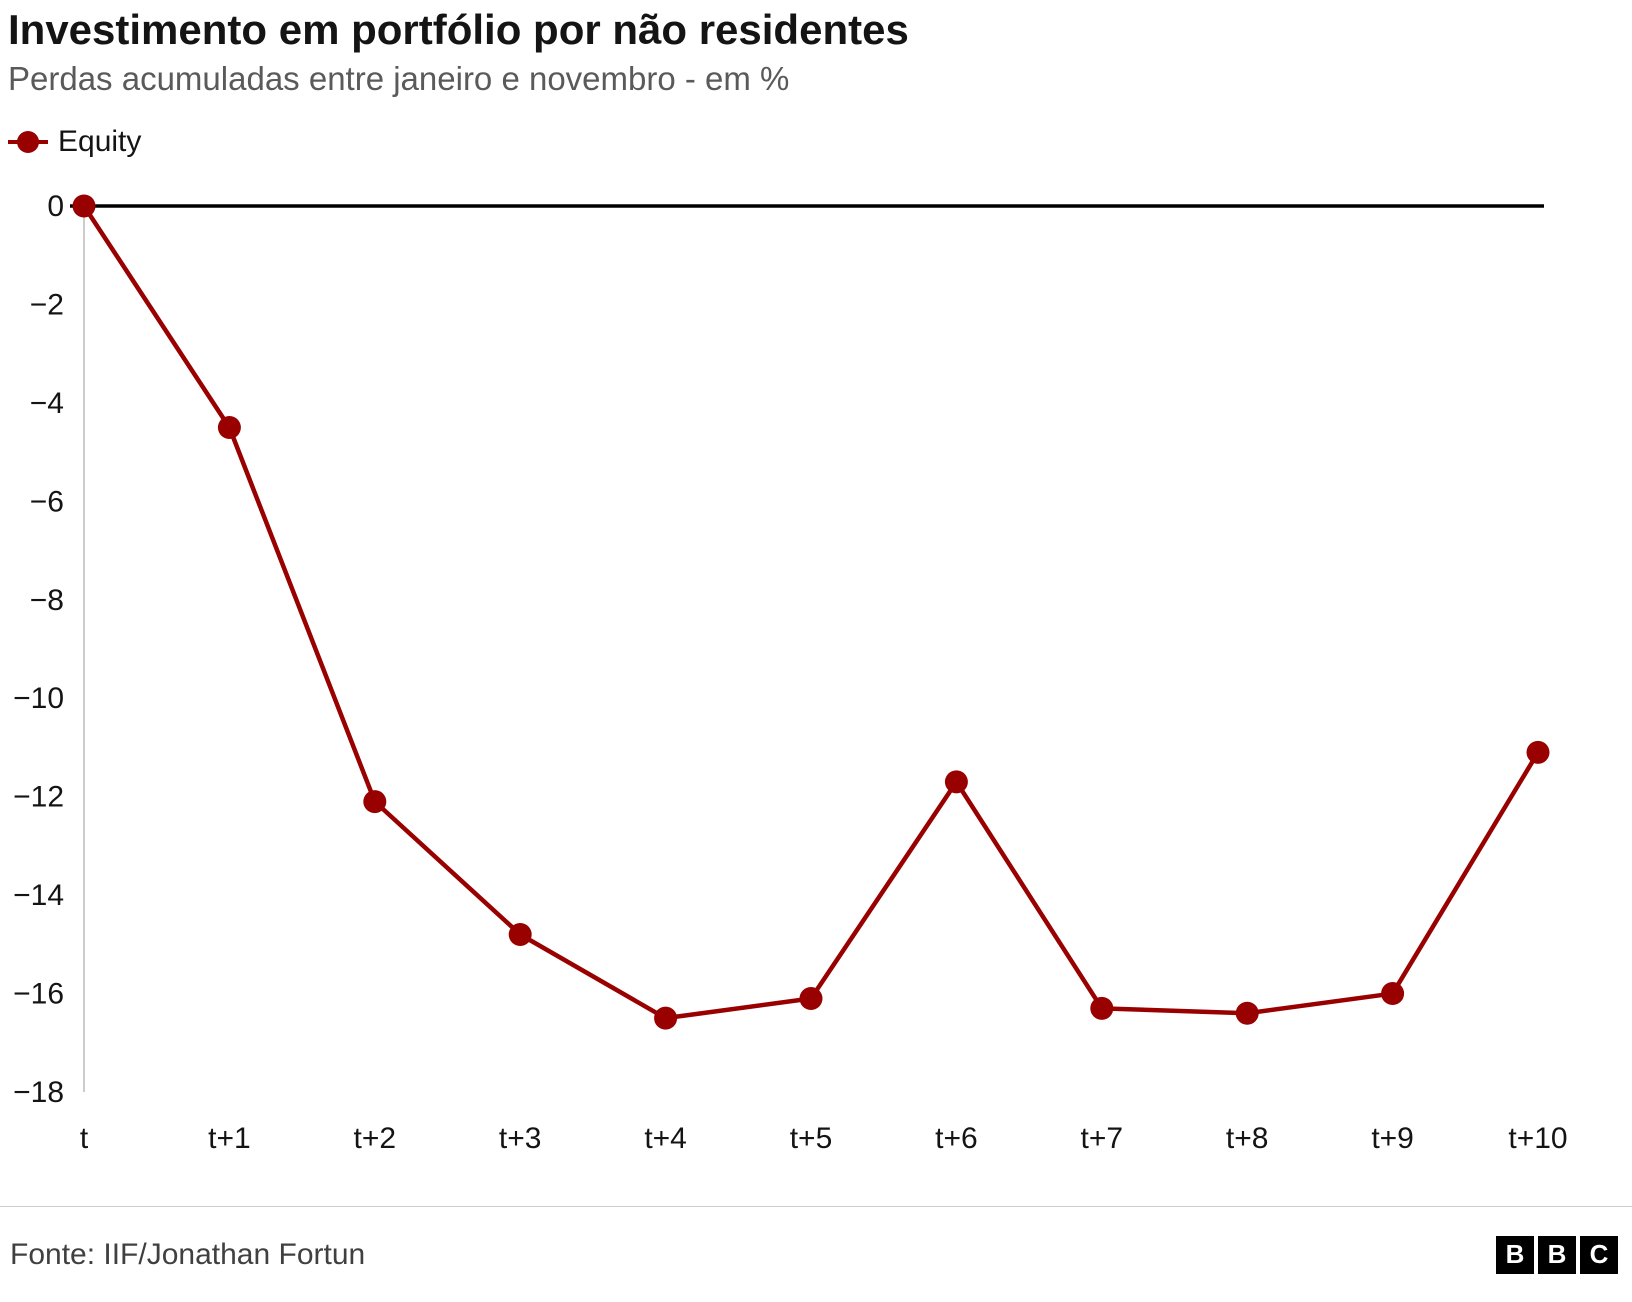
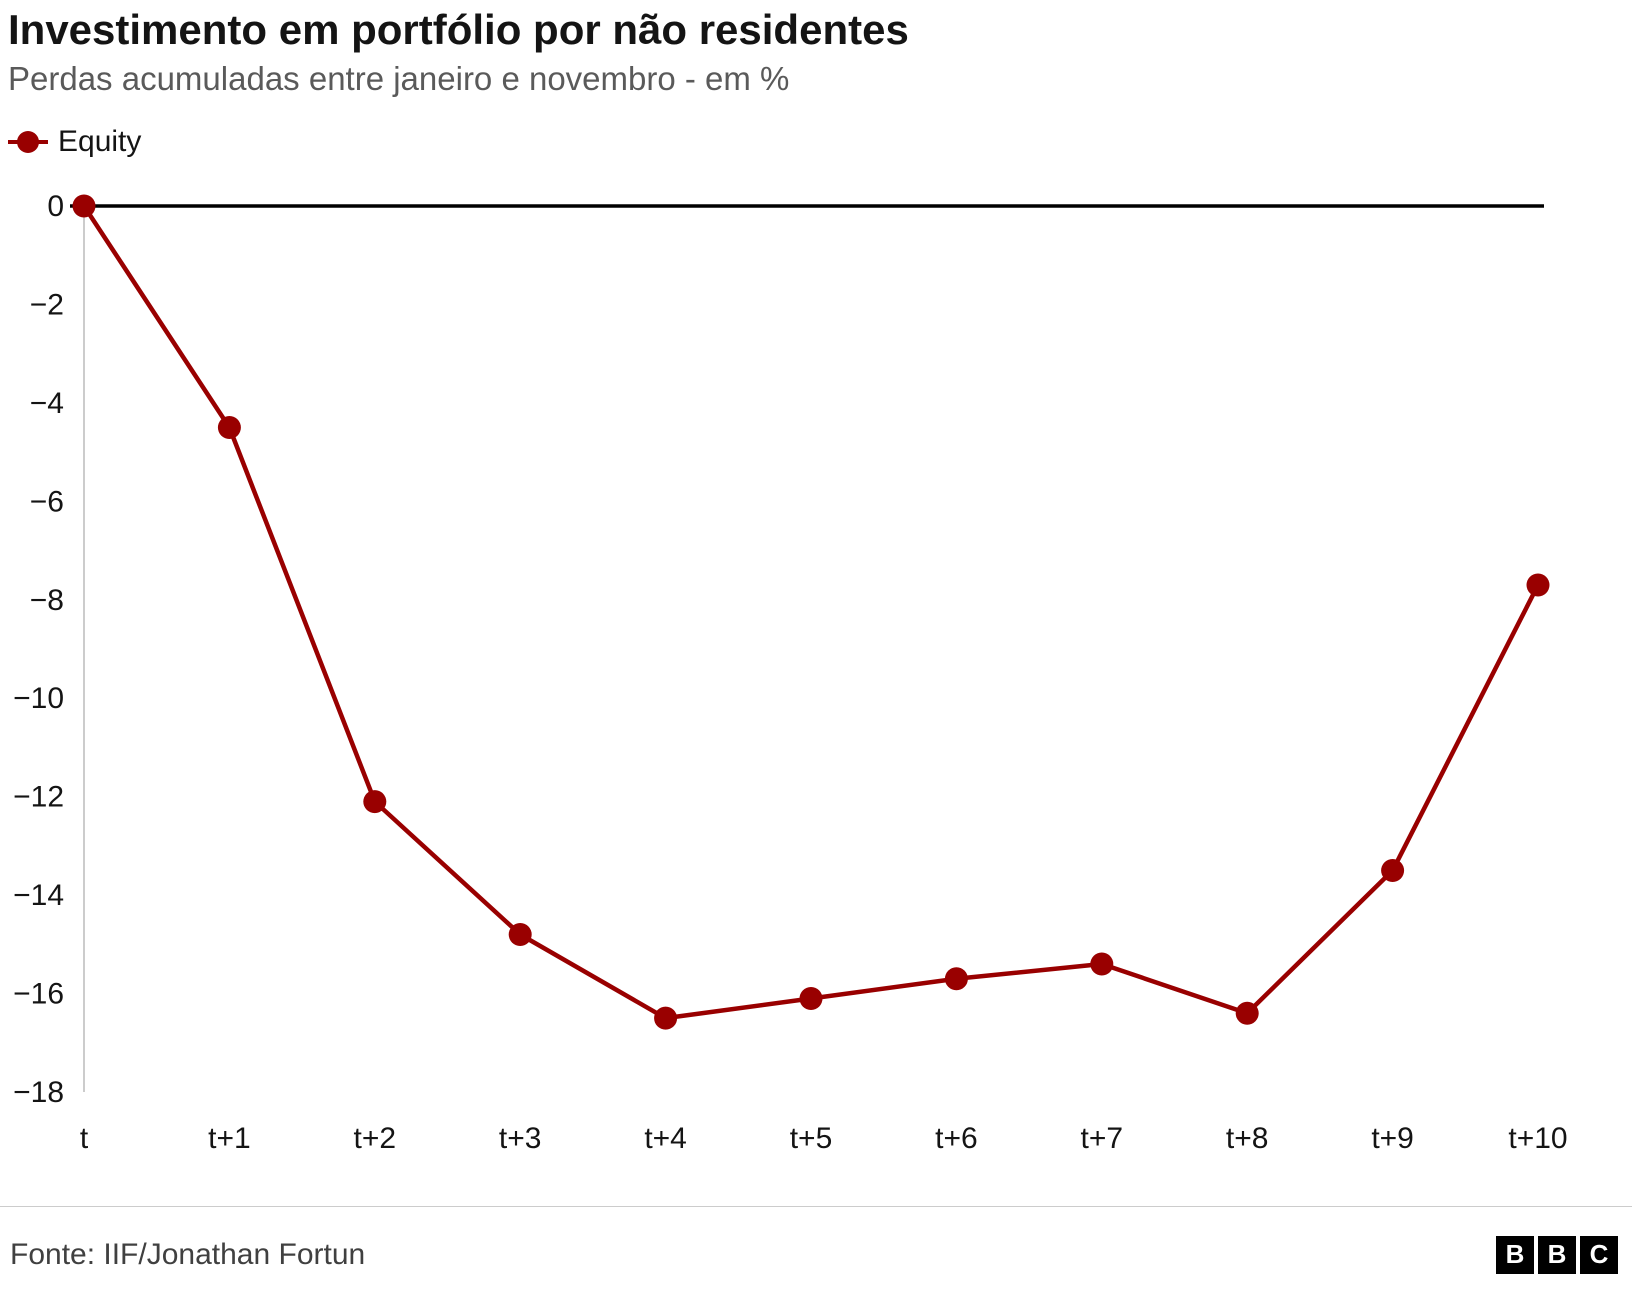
t+6: -11.7 -> -15.7
t+7: -16.3 -> -15.4
t+9: -16.0 -> -13.5
t+10: -11.1 -> -7.7
